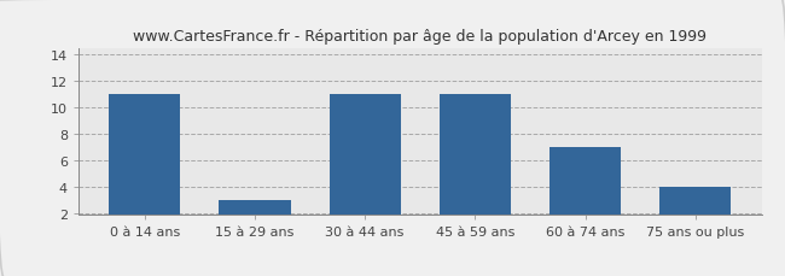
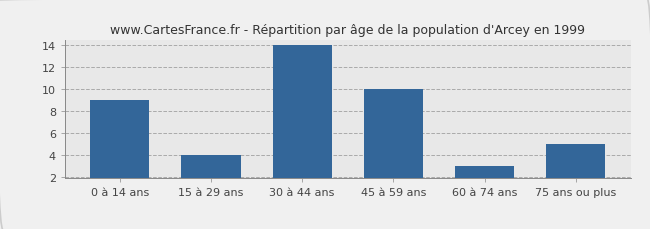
0 à 14 ans: 11 -> 9
15 à 29 ans: 3 -> 4
30 à 44 ans: 11 -> 14
45 à 59 ans: 11 -> 10
60 à 74 ans: 7 -> 3
75 ans ou plus: 4 -> 5
